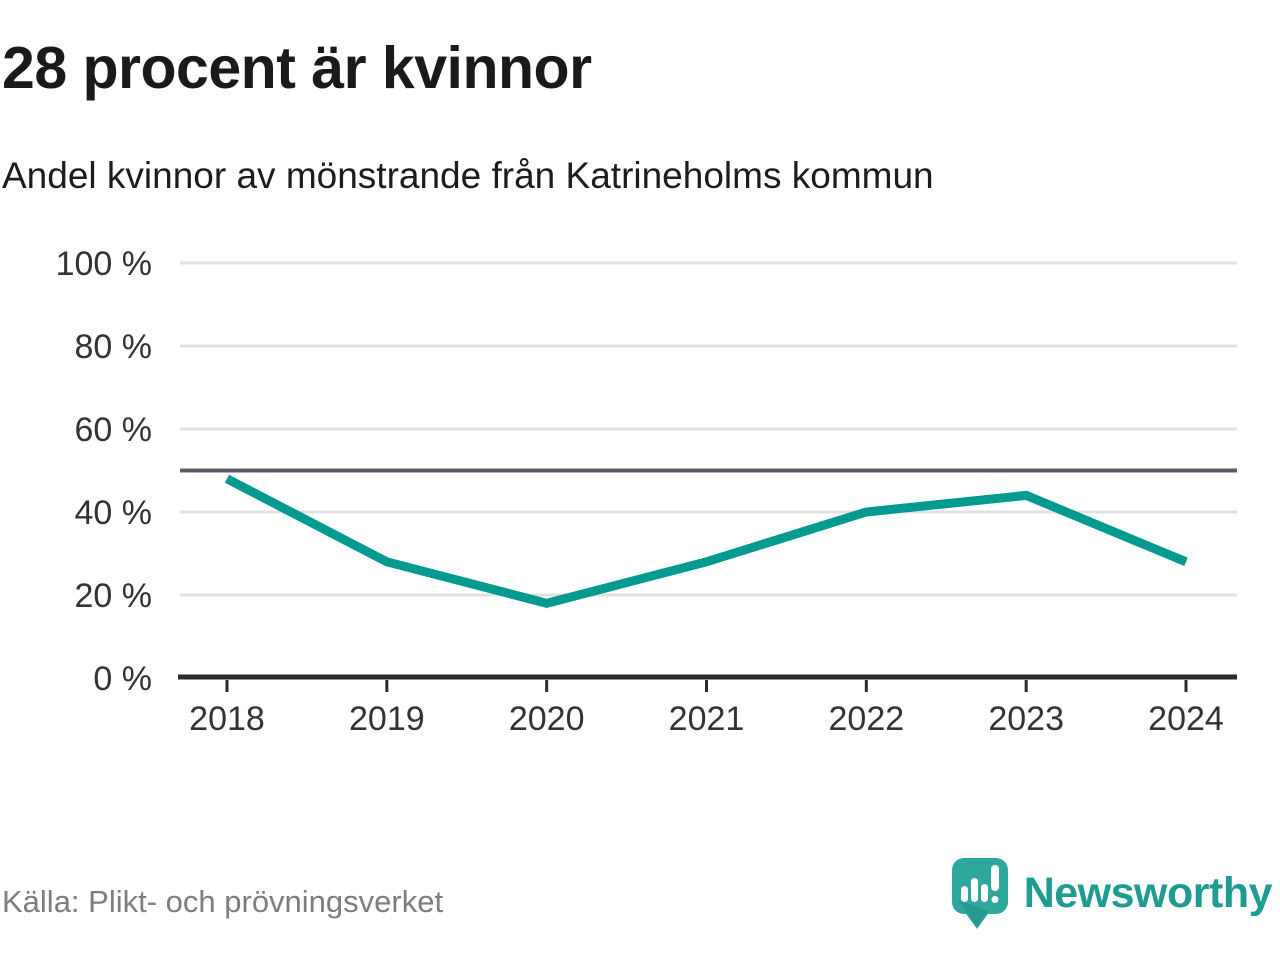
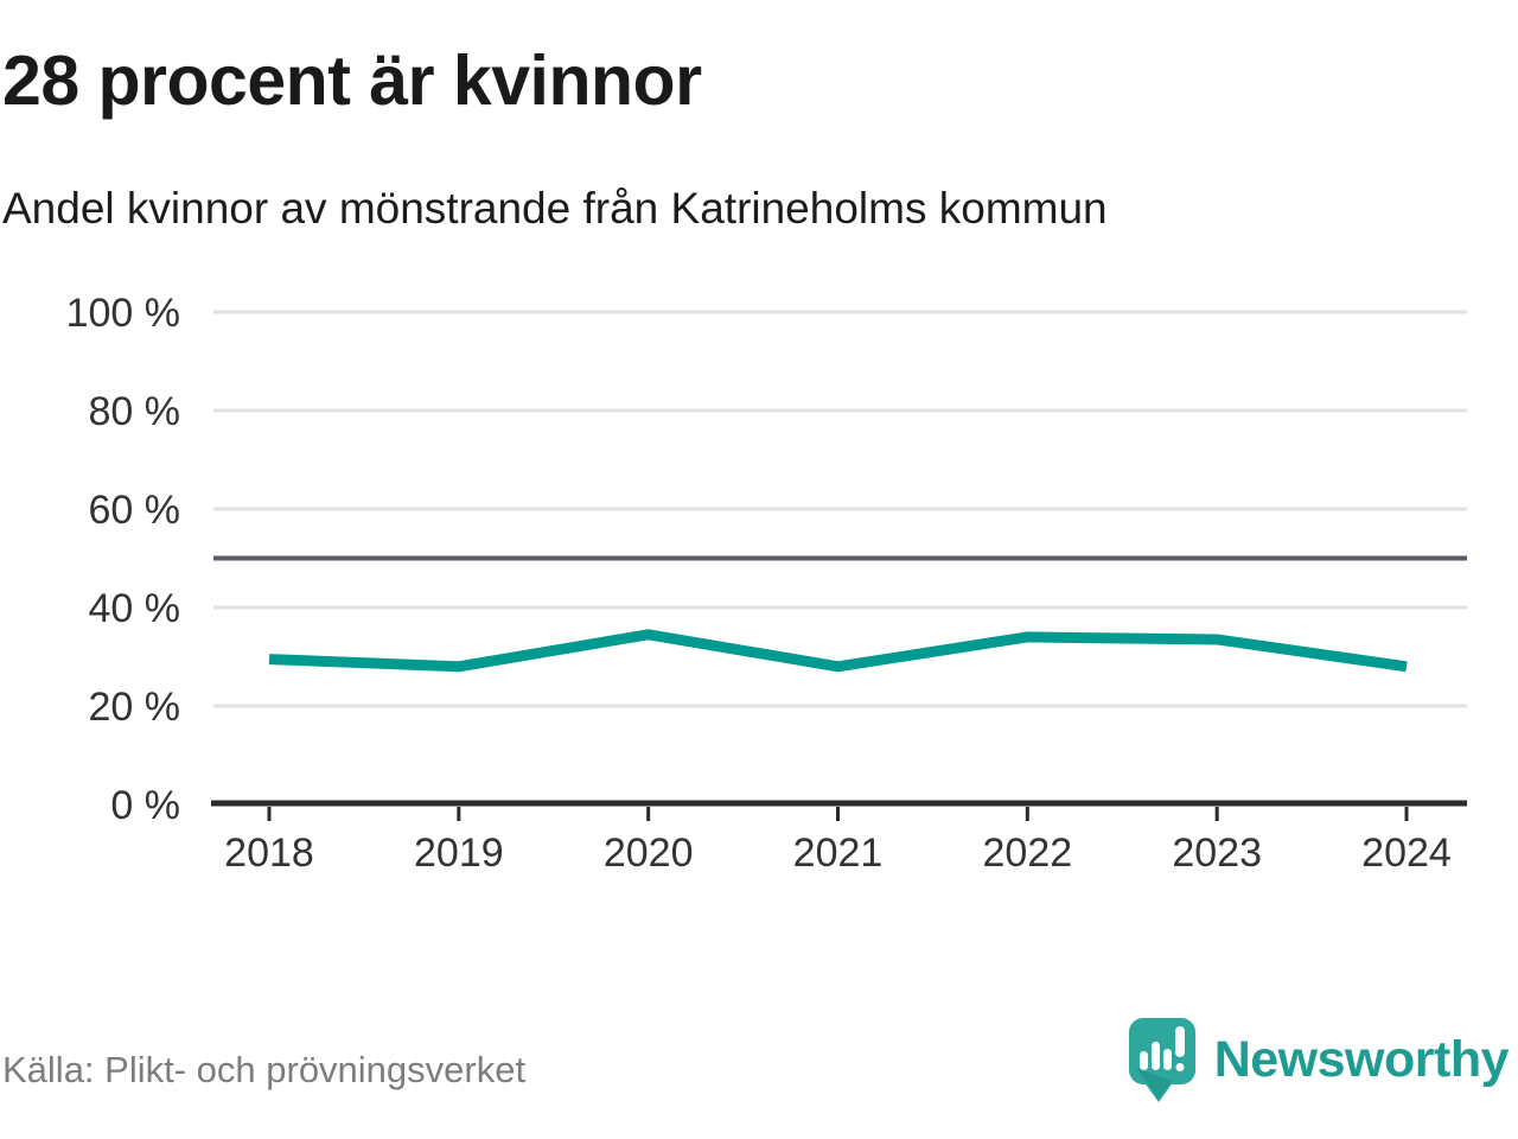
2018: 48% -> 30%
2020: 18% -> 34%
2022: 40% -> 34%
2023: 44% -> 34%
